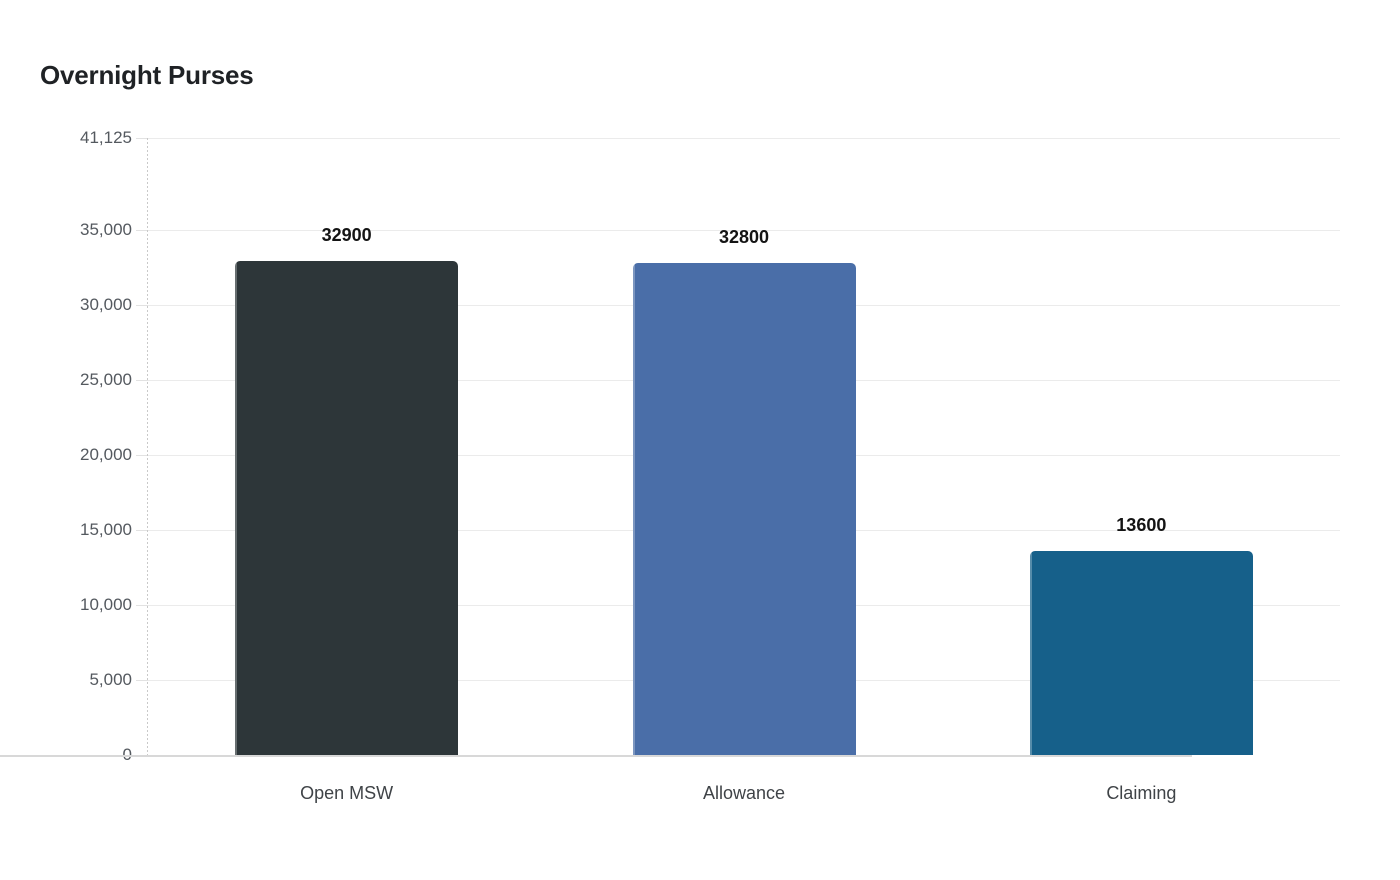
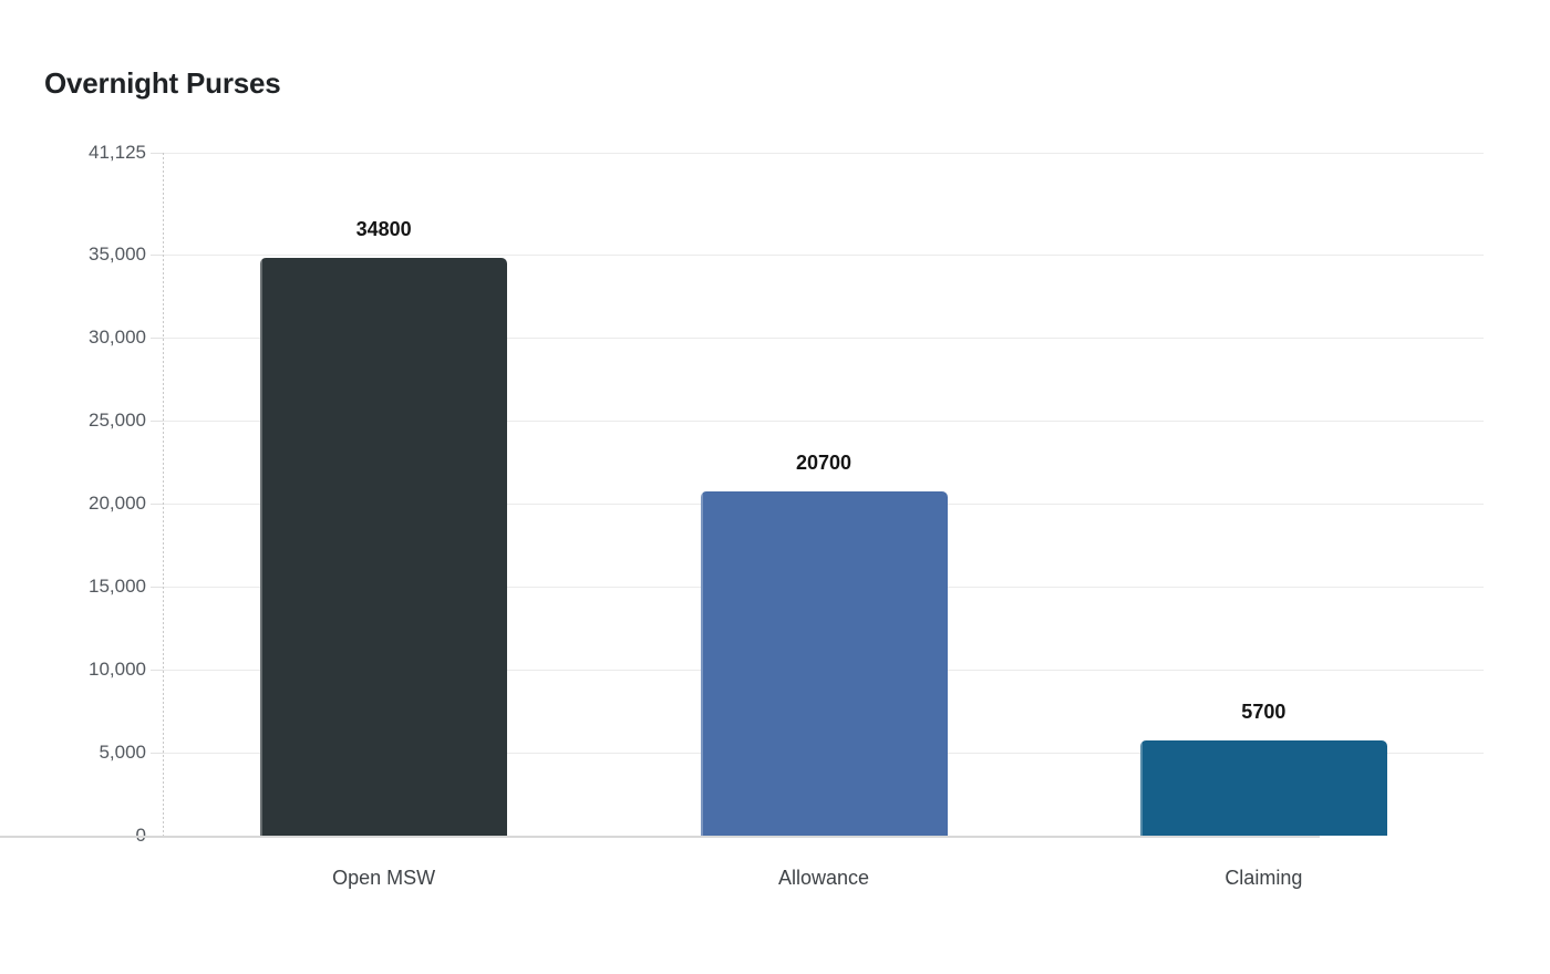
Open MSW: 32900 -> 34800
Allowance: 32800 -> 20700
Claiming: 13600 -> 5700
